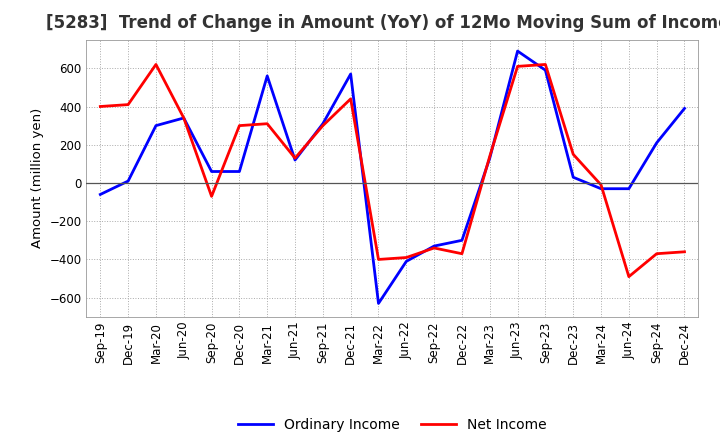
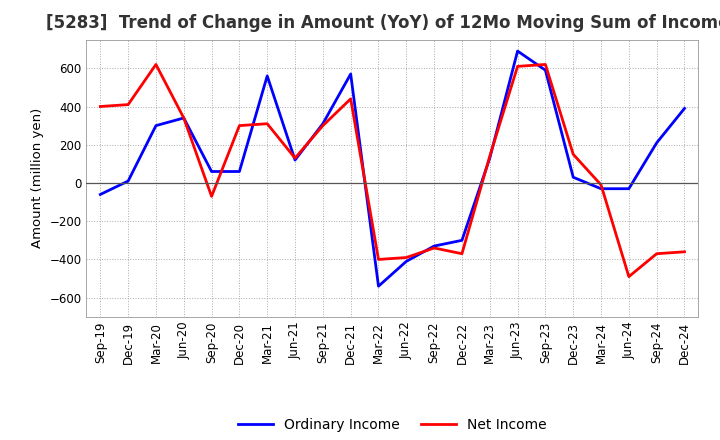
Ordinary Income/Mar-22: -630 -> -540
